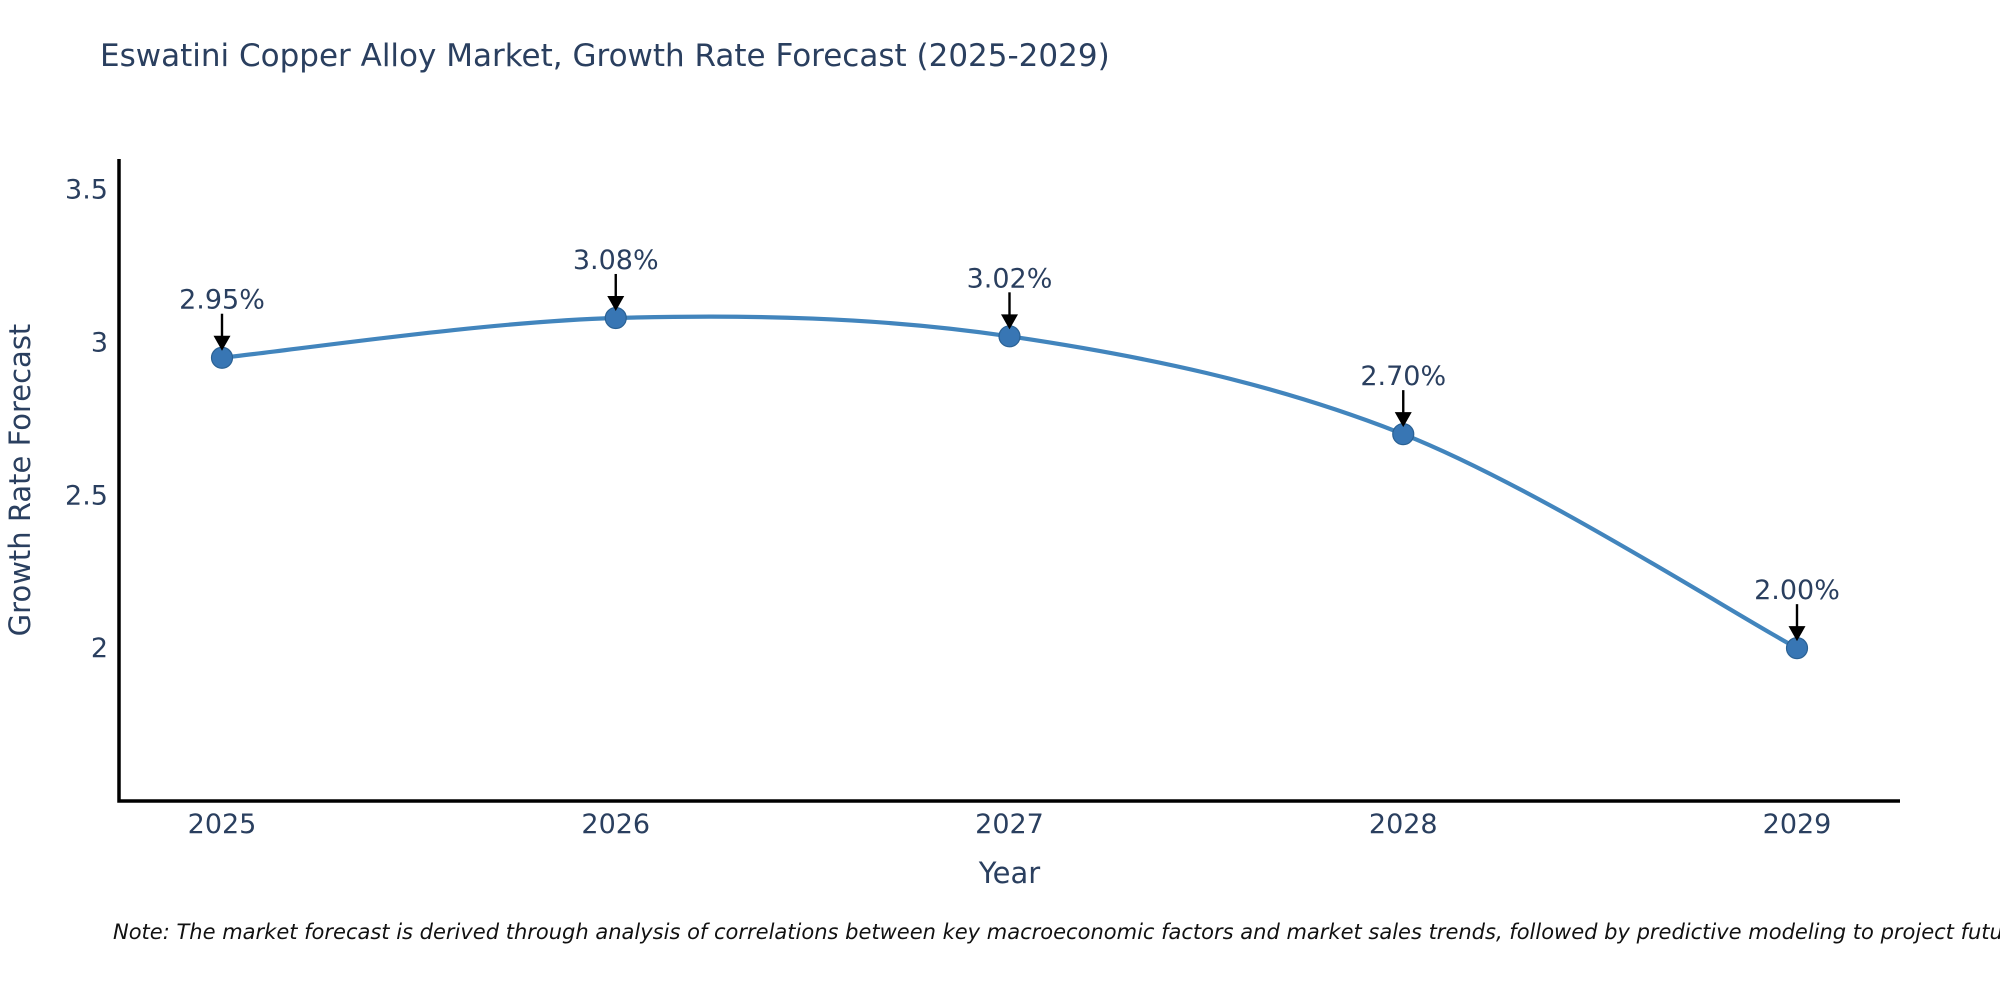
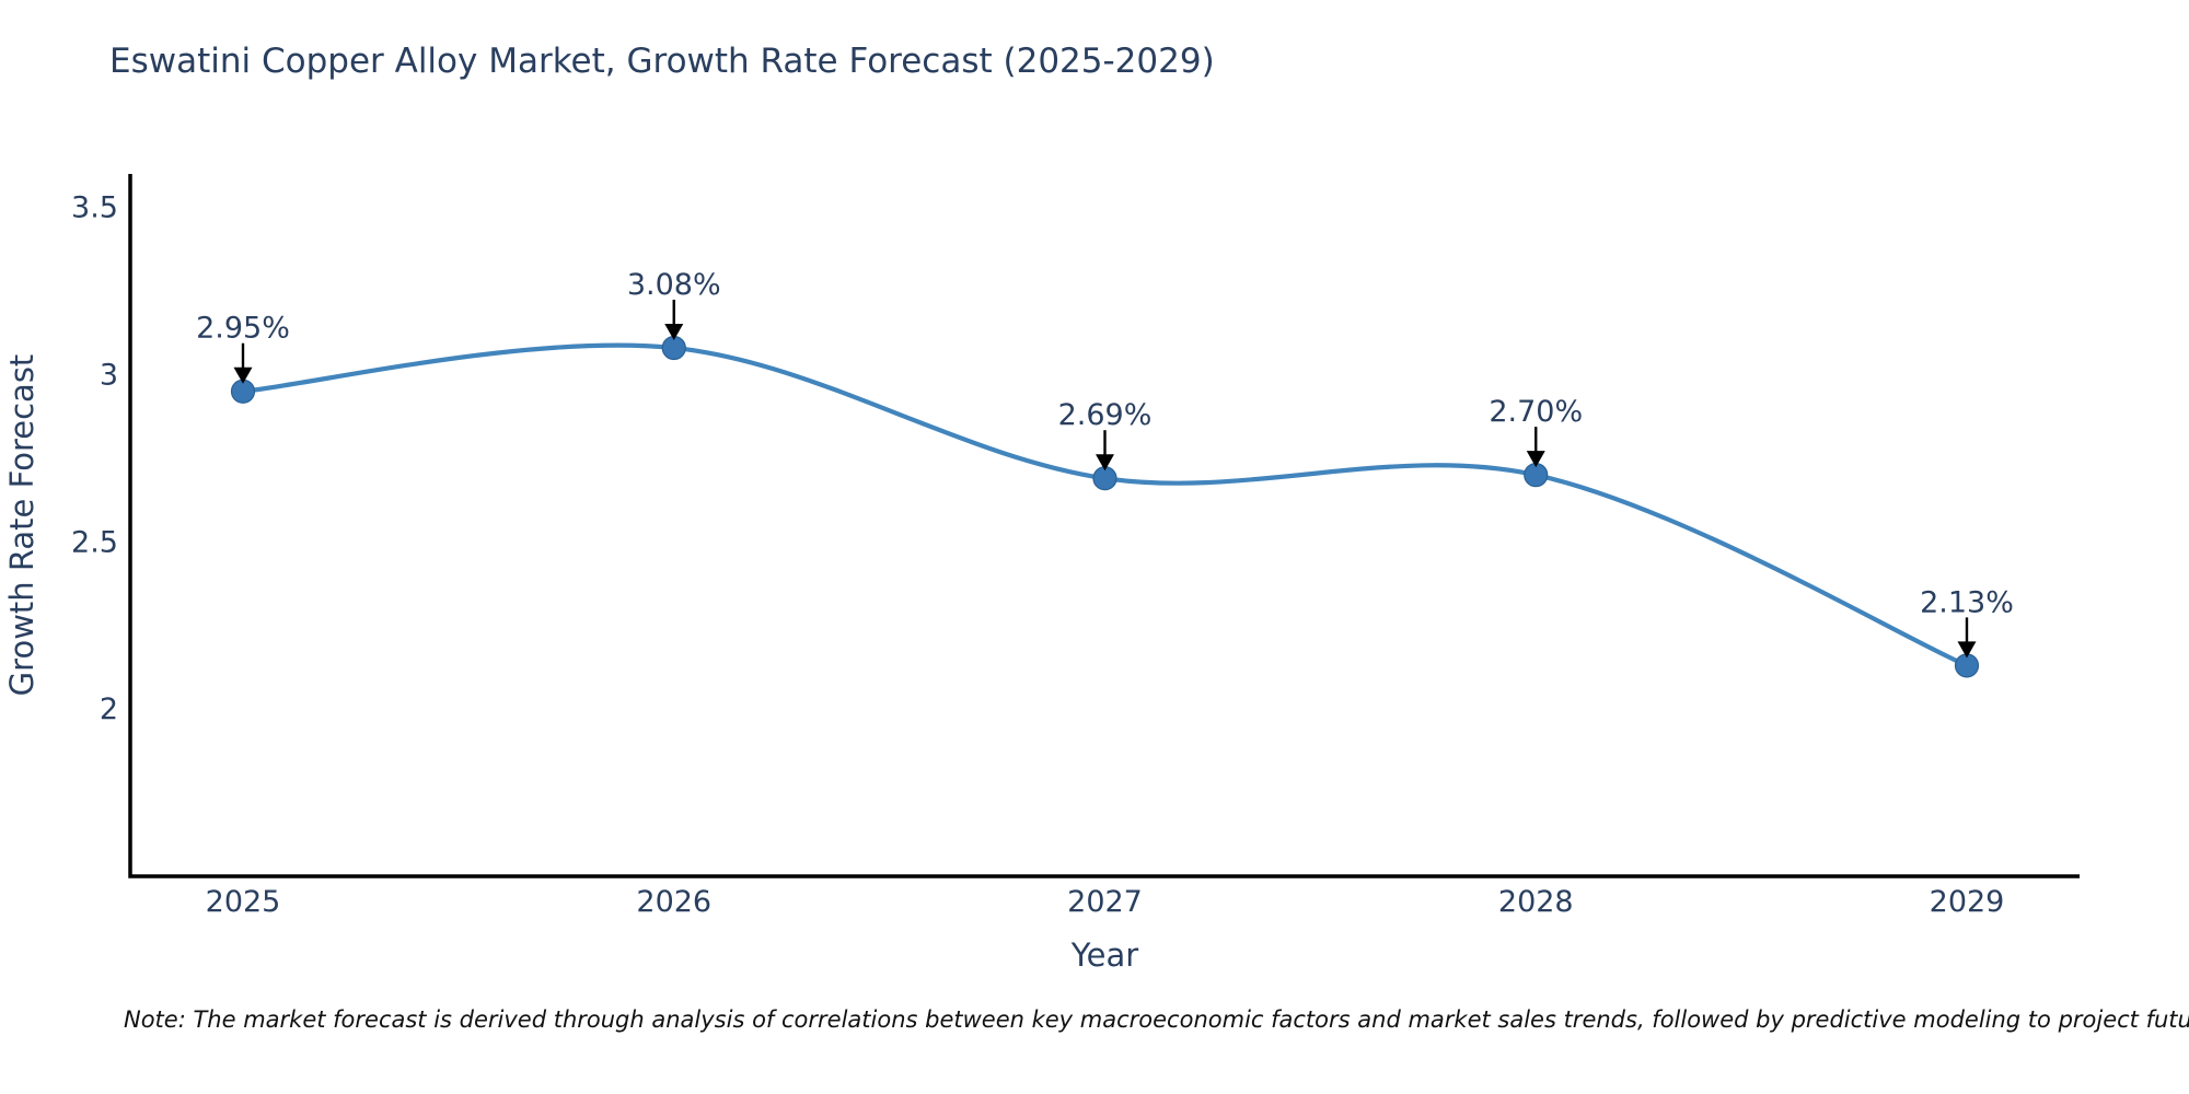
2027: 3.02% -> 2.69%
2029: 2.00% -> 2.13%
